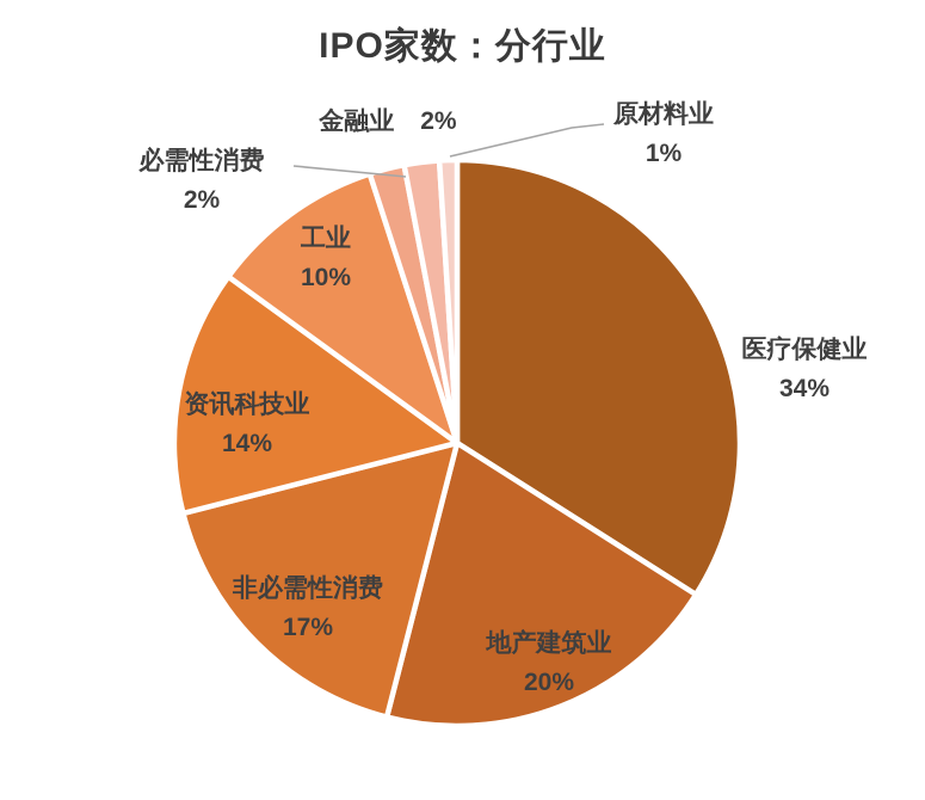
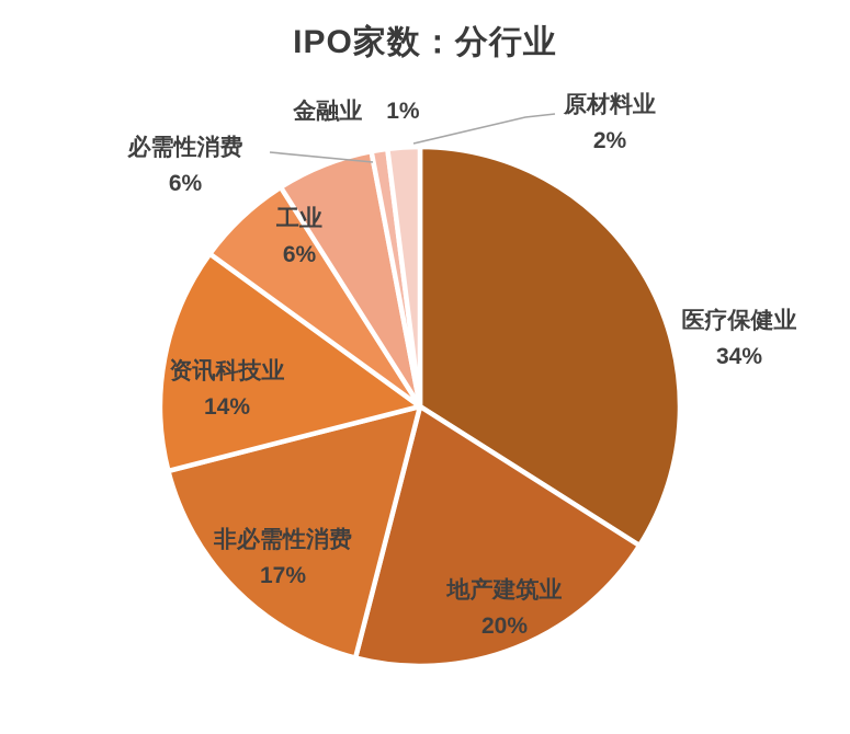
工业: 10% -> 6%
必需性消费: 2% -> 6%
金融业: 2% -> 1%
原材料业: 1% -> 2%
